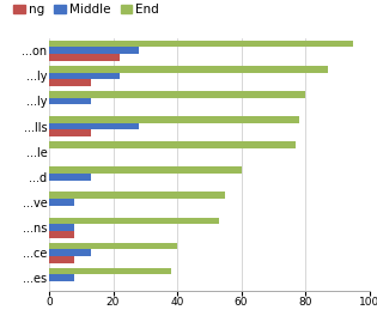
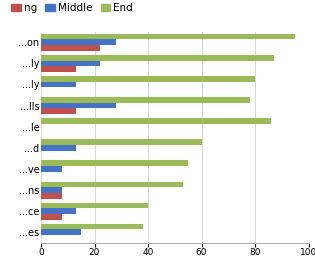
End/...le: 77 -> 86
Middle/...es: 8 -> 15
